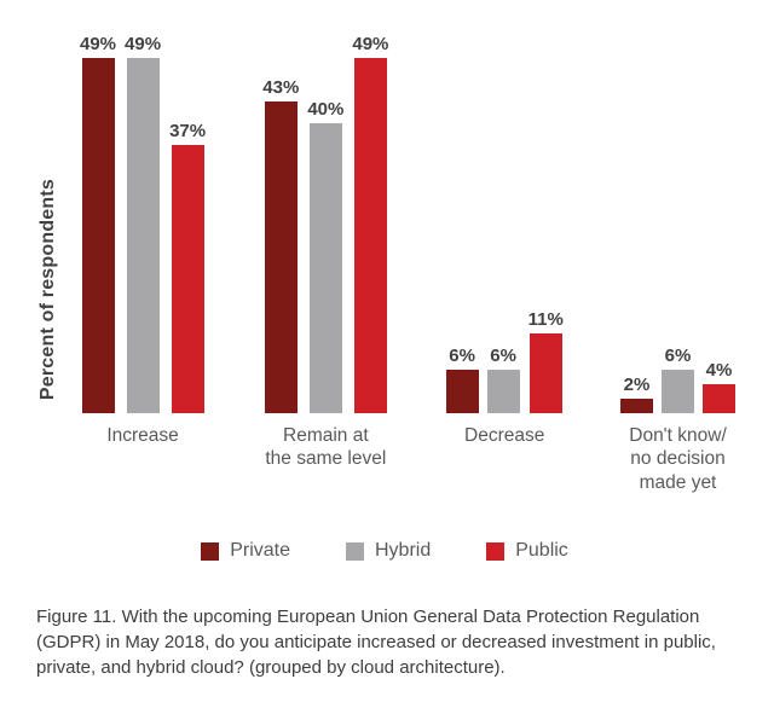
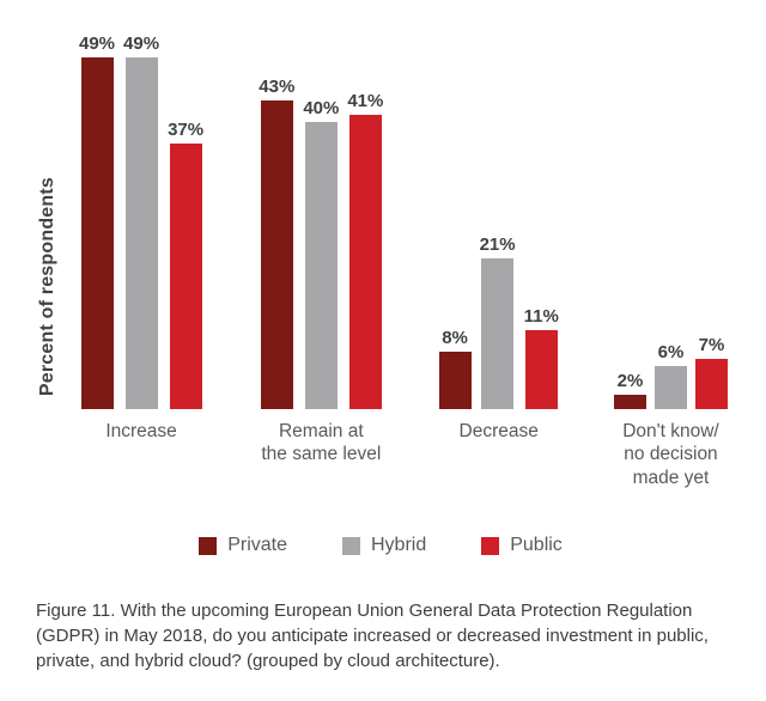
Public/Remain at the same level: 49% -> 41%
Private/Decrease: 6% -> 8%
Hybrid/Decrease: 6% -> 21%
Public/Don't know/ no decision made yet: 4% -> 7%
